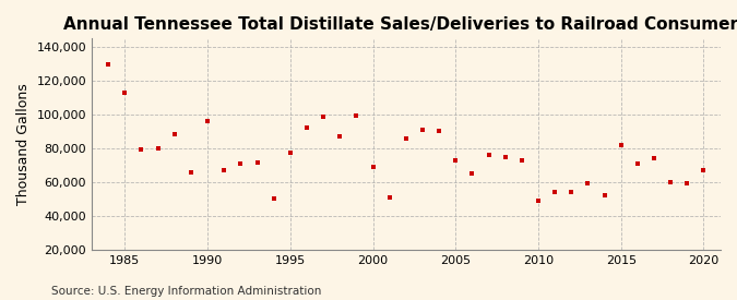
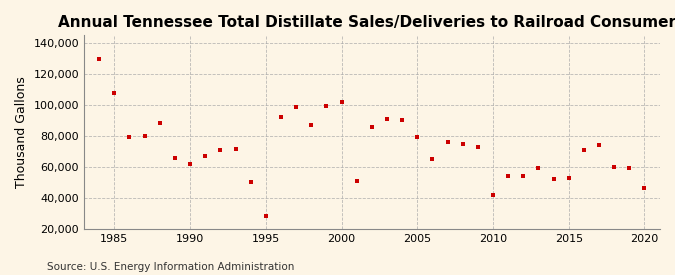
1985: 113,000 -> 108,000
1990: 96,000 -> 62,000
1995: 77,000 -> 28,000
2000: 69,000 -> 102,000
2005: 73,000 -> 79,000
2010: 49,000 -> 42,000
2015: 82,000 -> 53,000
2020: 67,000 -> 46,000
